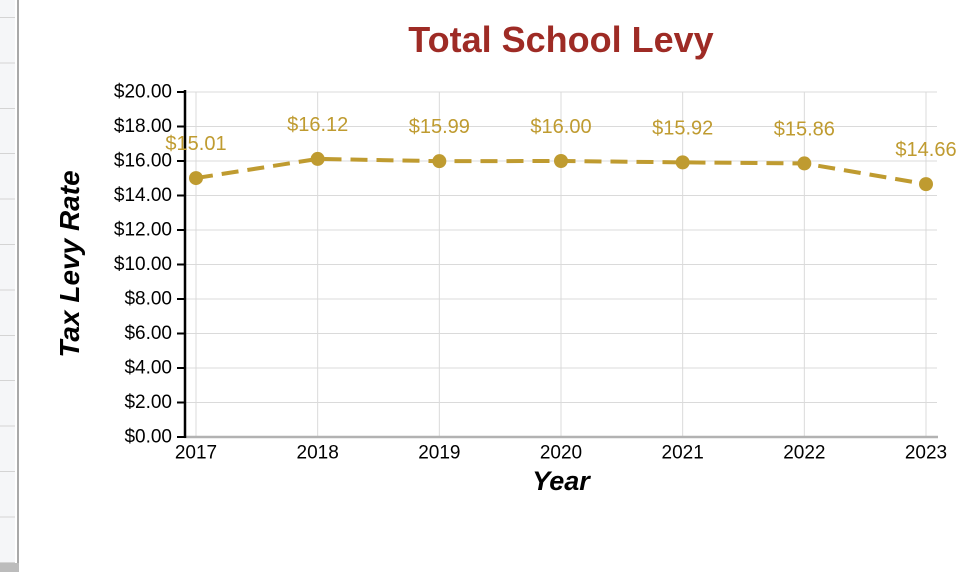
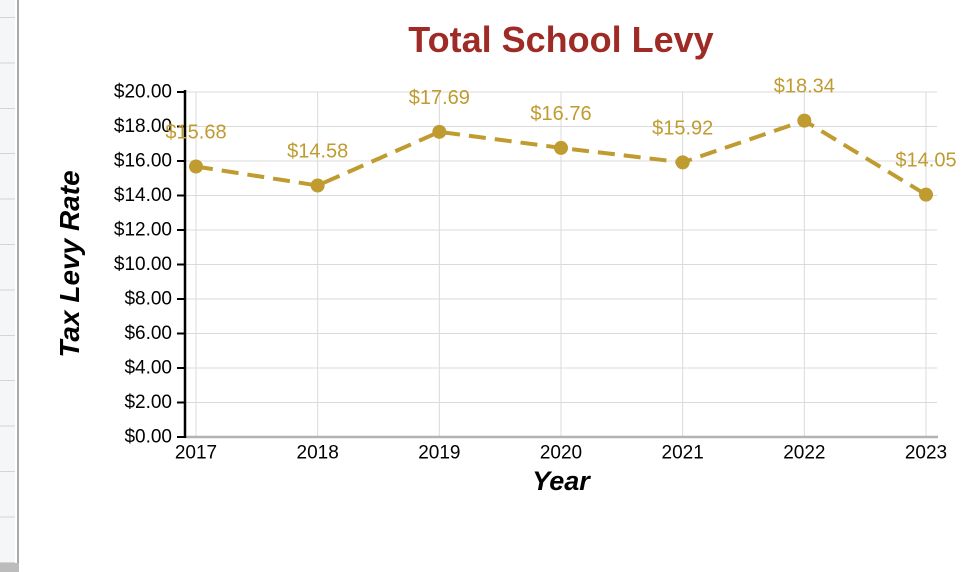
2017: $15.01 -> $15.68
2018: $16.12 -> $14.58
2019: $15.99 -> $17.69
2020: $16.00 -> $16.76
2022: $15.86 -> $18.34
2023: $14.66 -> $14.05
